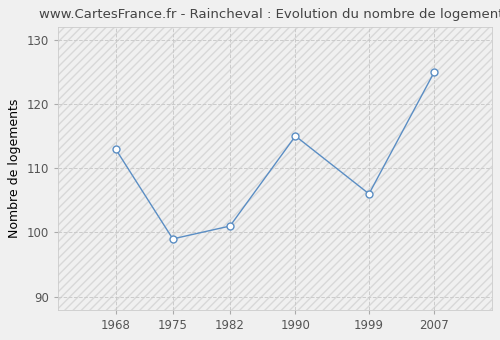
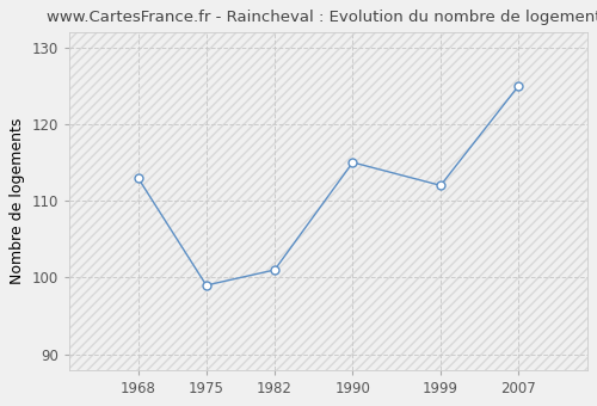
1999: 106 -> 112
